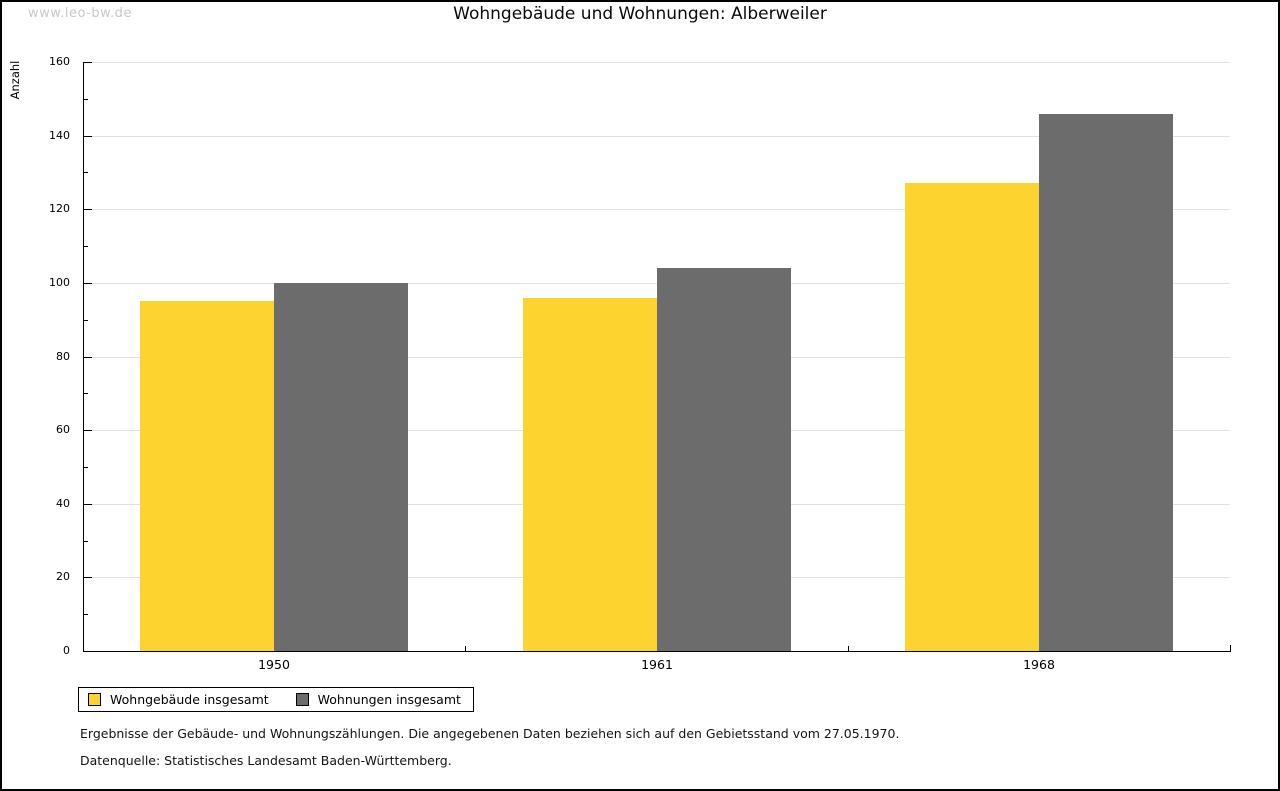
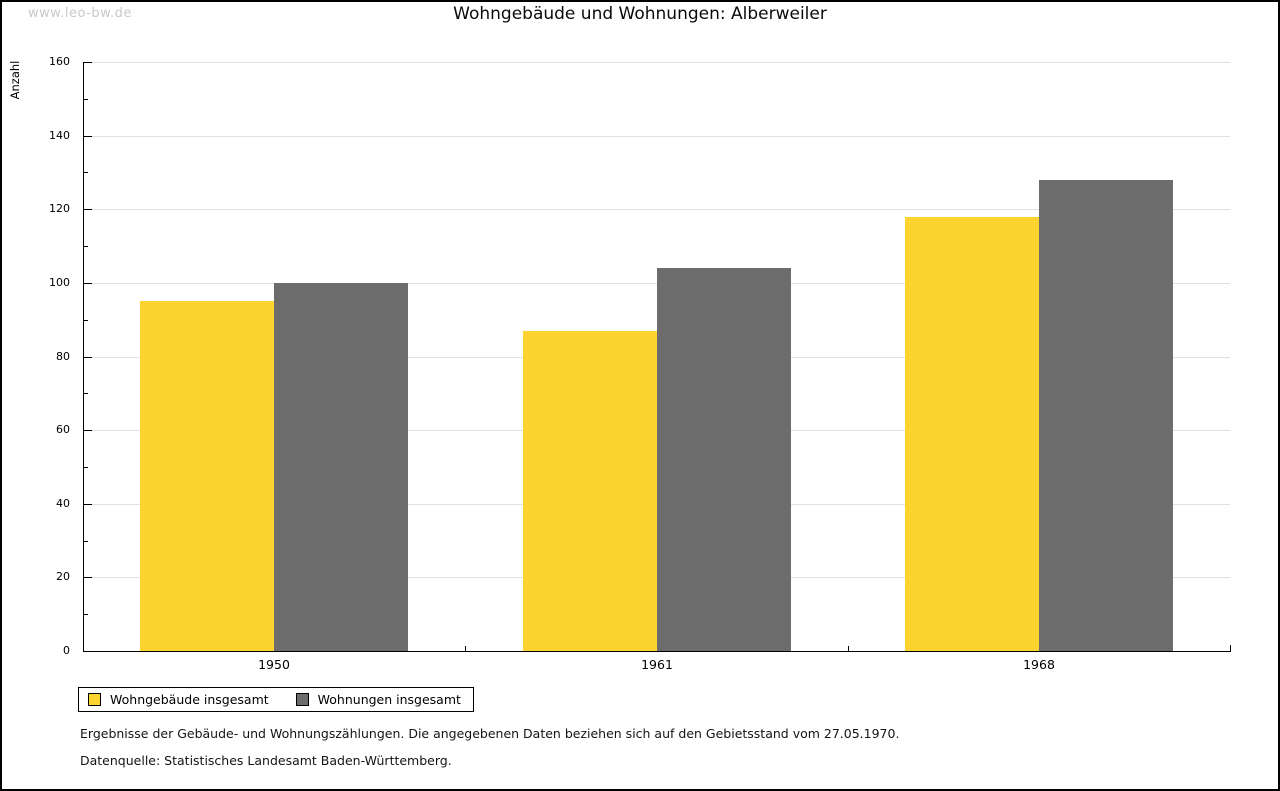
Wohngebäude insgesamt/1961: 96 -> 87
Wohngebäude insgesamt/1968: 127 -> 118
Wohnungen insgesamt/1968: 146 -> 128
